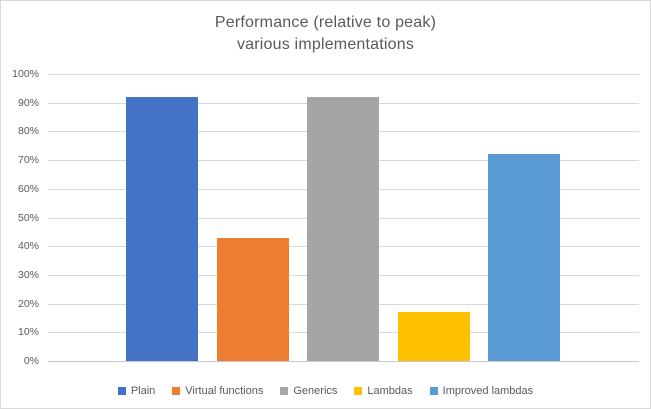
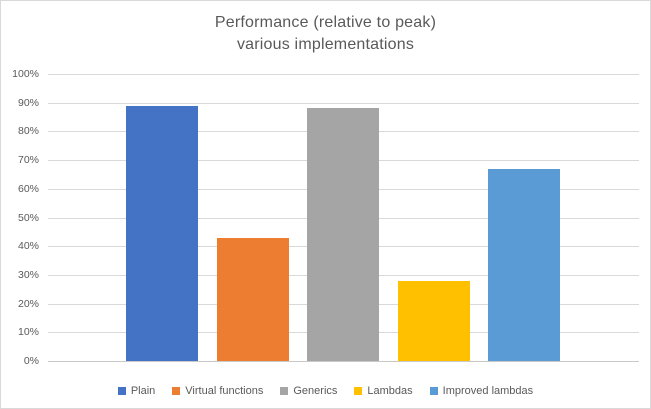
Plain: 92% -> 89%
Generics: 92% -> 88%
Lambdas: 17% -> 28%
Improved lambdas: 72% -> 67%
